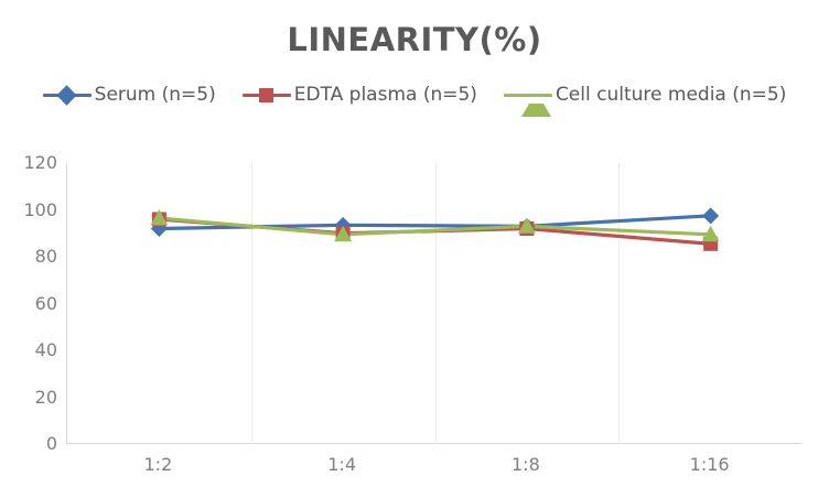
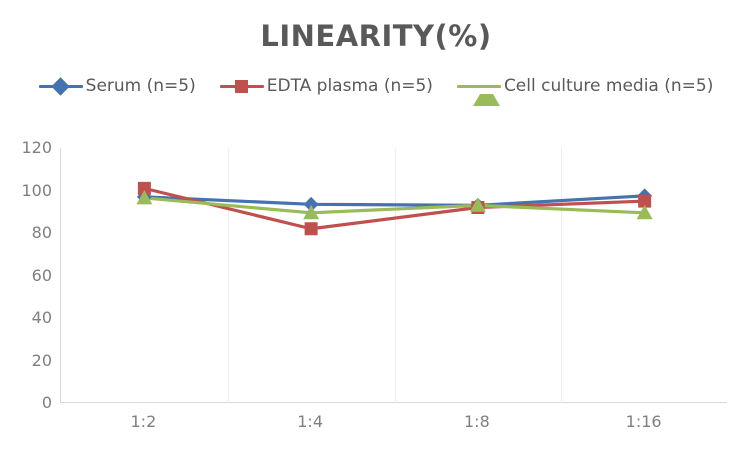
Serum (n=5)/1:2: 92 -> 97
EDTA plasma (n=5)/1:2: 96 -> 101
EDTA plasma (n=5)/1:4: 90 -> 82
EDTA plasma (n=5)/1:16: 86 -> 95
